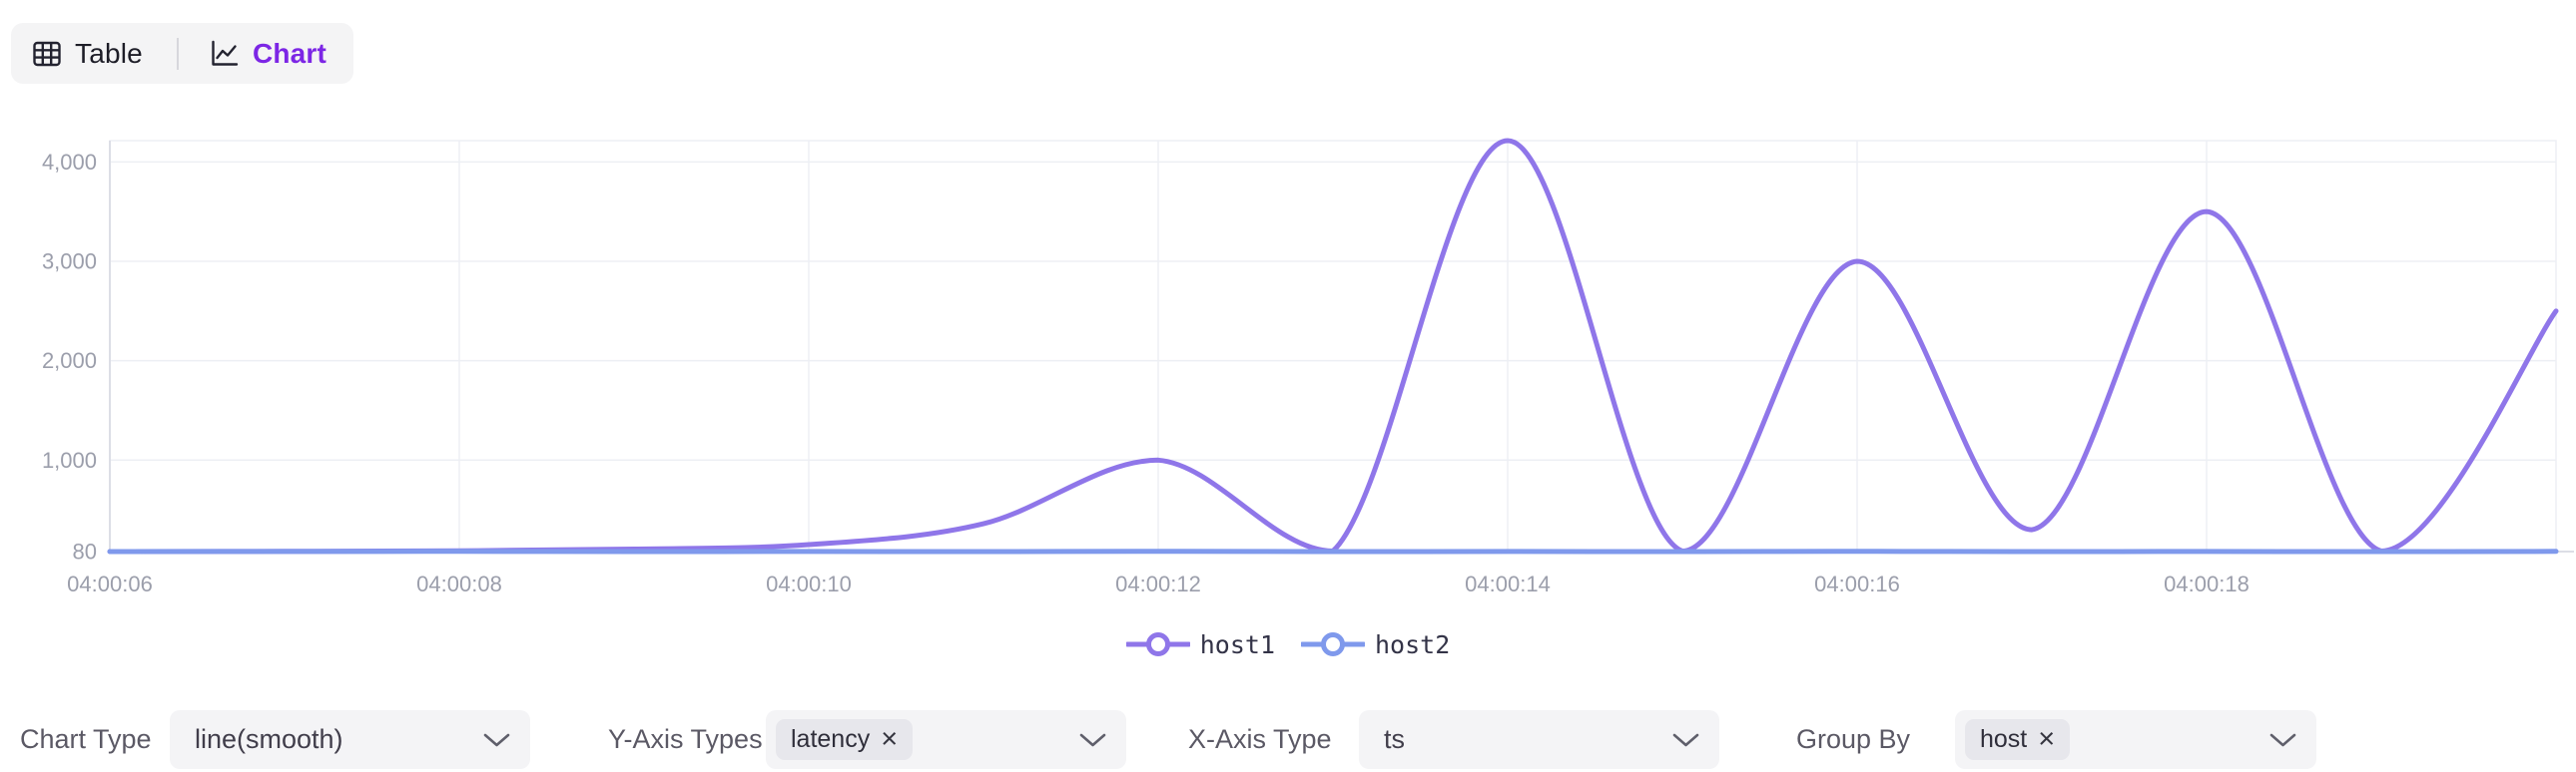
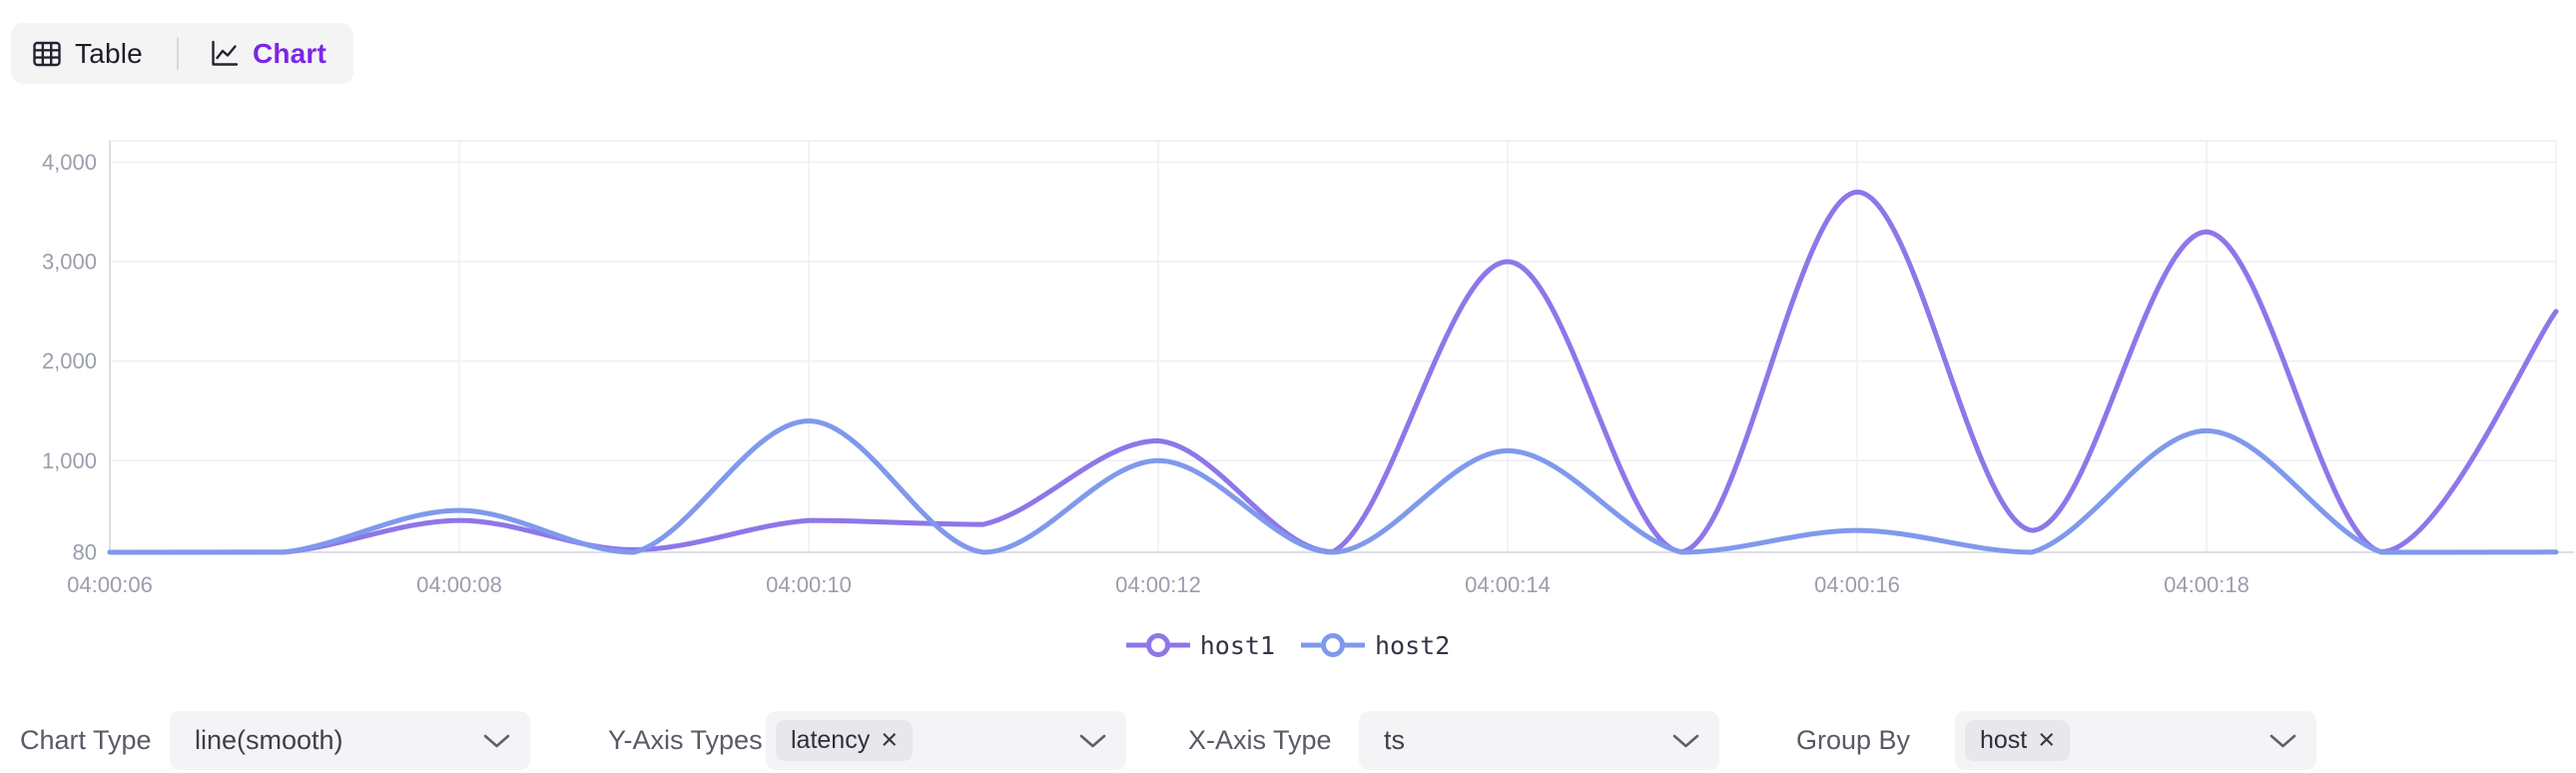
host1/04:00:08: 100 -> 400
host2/04:00:08: 100 -> 500
host1/04:00:10: 200 -> 400
host2/04:00:10: 100 -> 1400
host1/04:00:12: 1000 -> 1200
host2/04:00:12: 100 -> 1000
host1/04:00:14: 4200 -> 3000
host2/04:00:14: 100 -> 1100
host1/04:00:16: 3000 -> 3700
host2/04:00:16: 100 -> 300
host1/04:00:18: 3500 -> 3300
host2/04:00:18: 100 -> 1300
